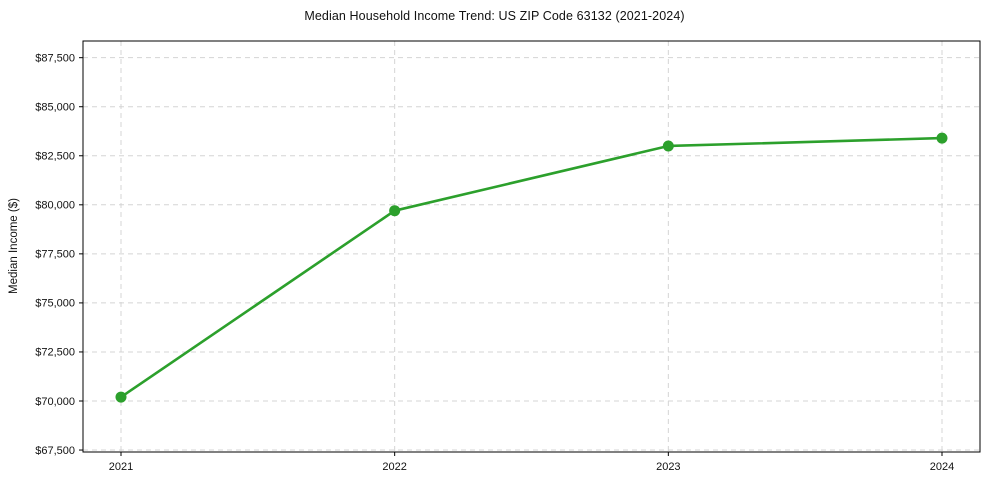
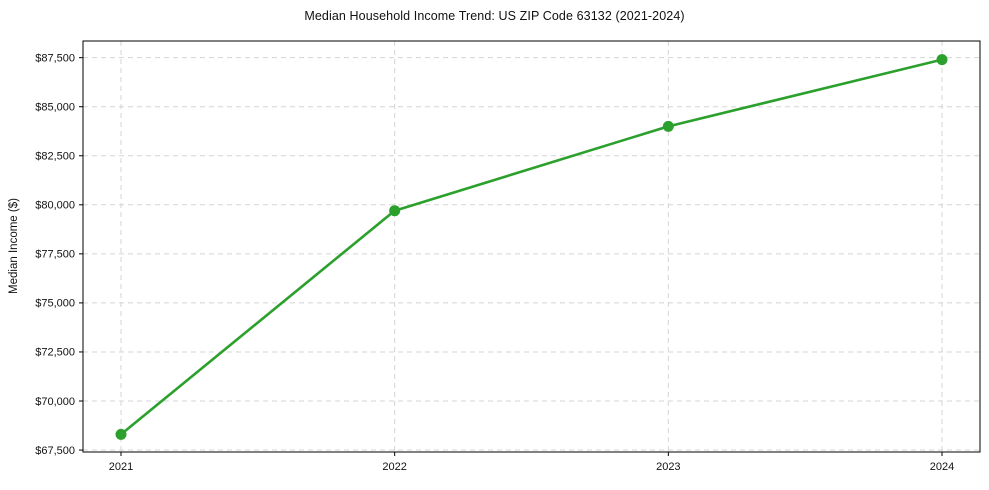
2021: $70200 -> $68300
2023: $83000 -> $84000
2024: $83400 -> $87400
